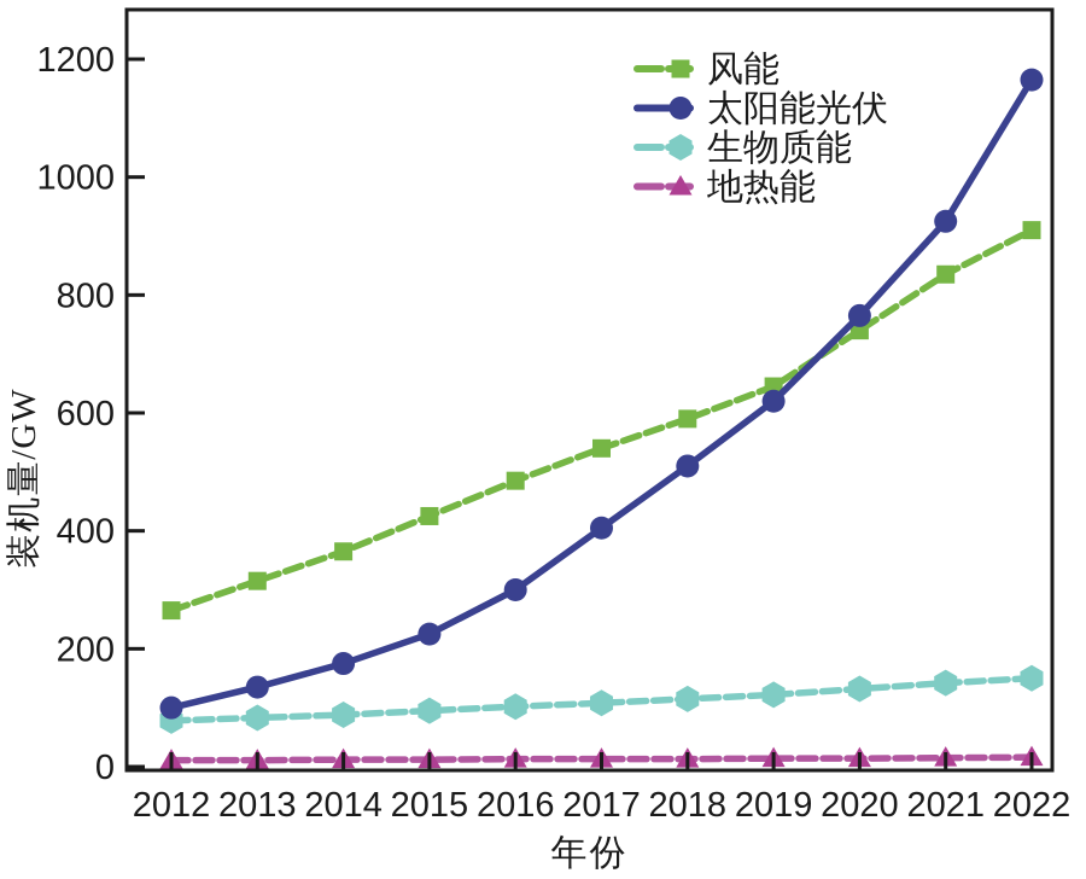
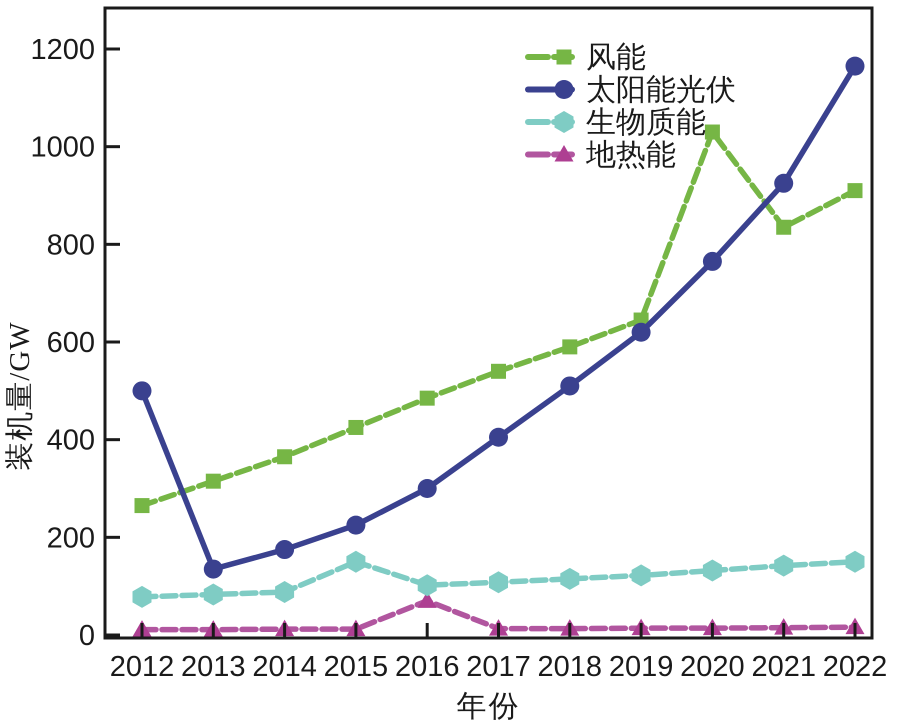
太阳能光伏/2012: 100 -> 500
生物质能/2015: 100 -> 150
地热能/2016: 10 -> 70
风能/2020: 740 -> 1030
